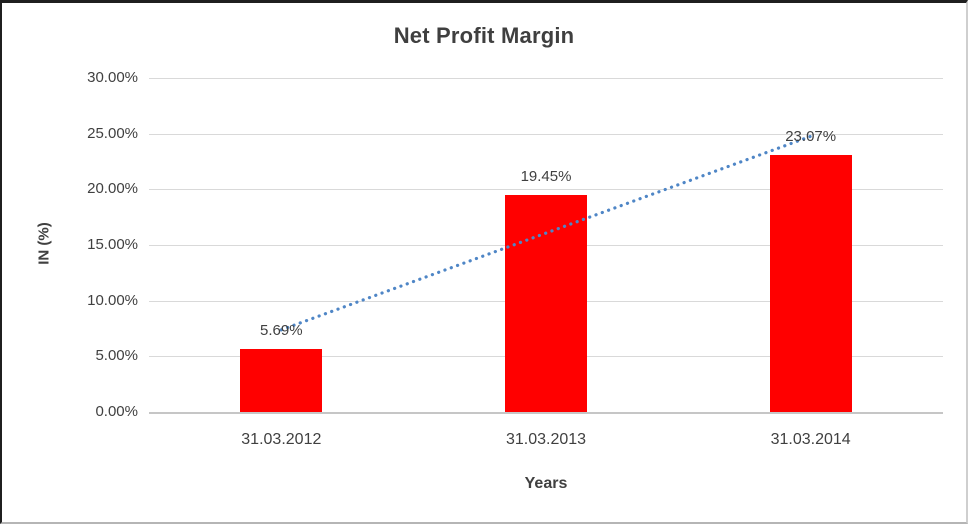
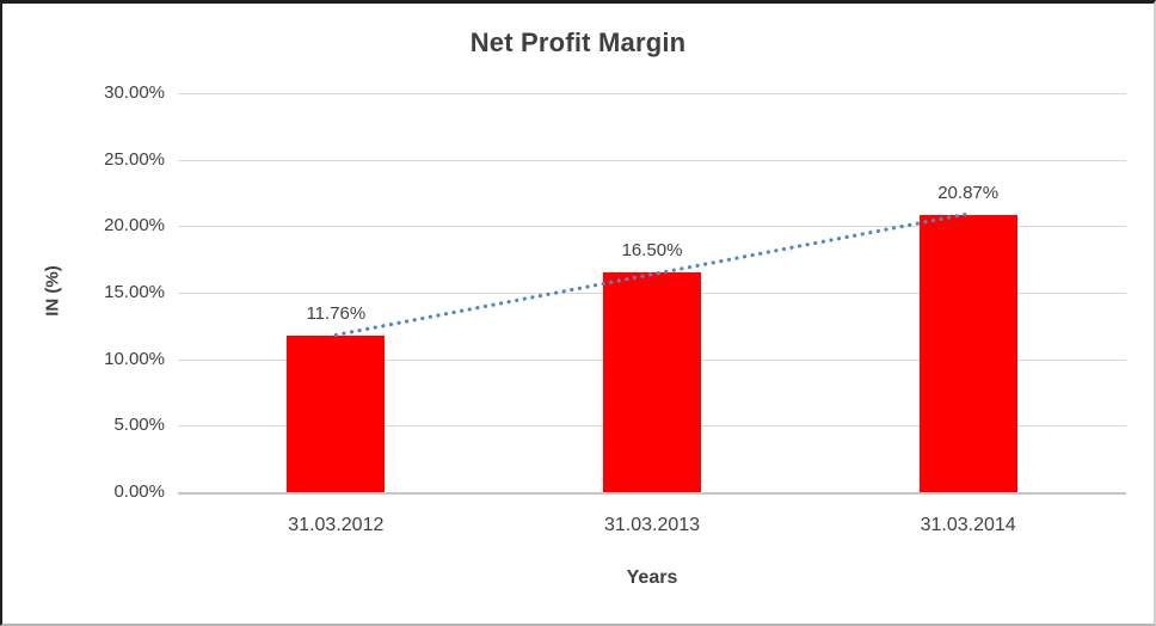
31.03.2012: 5.69% -> 11.76%
31.03.2013: 19.45% -> 16.50%
31.03.2014: 23.07% -> 20.87%
